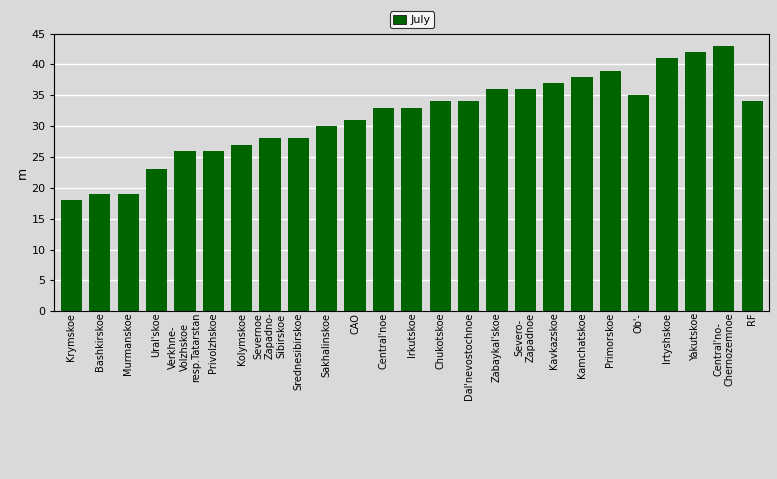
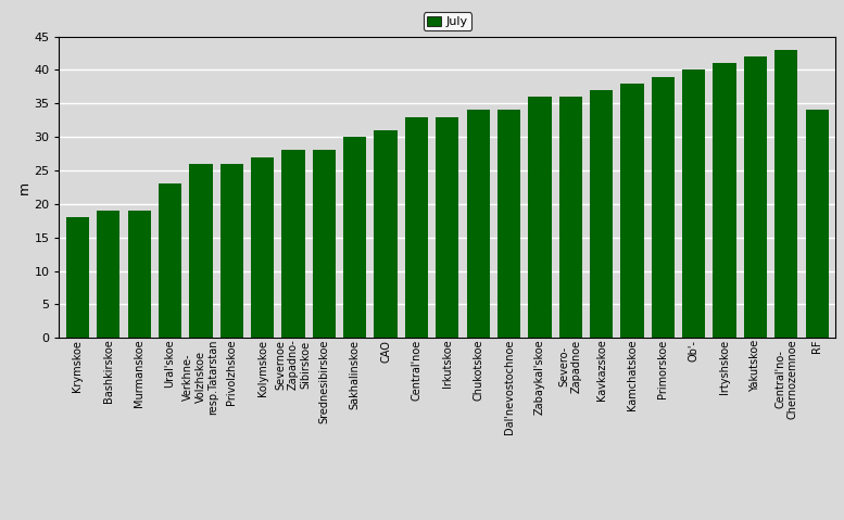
Ob'-: 35 -> 40
